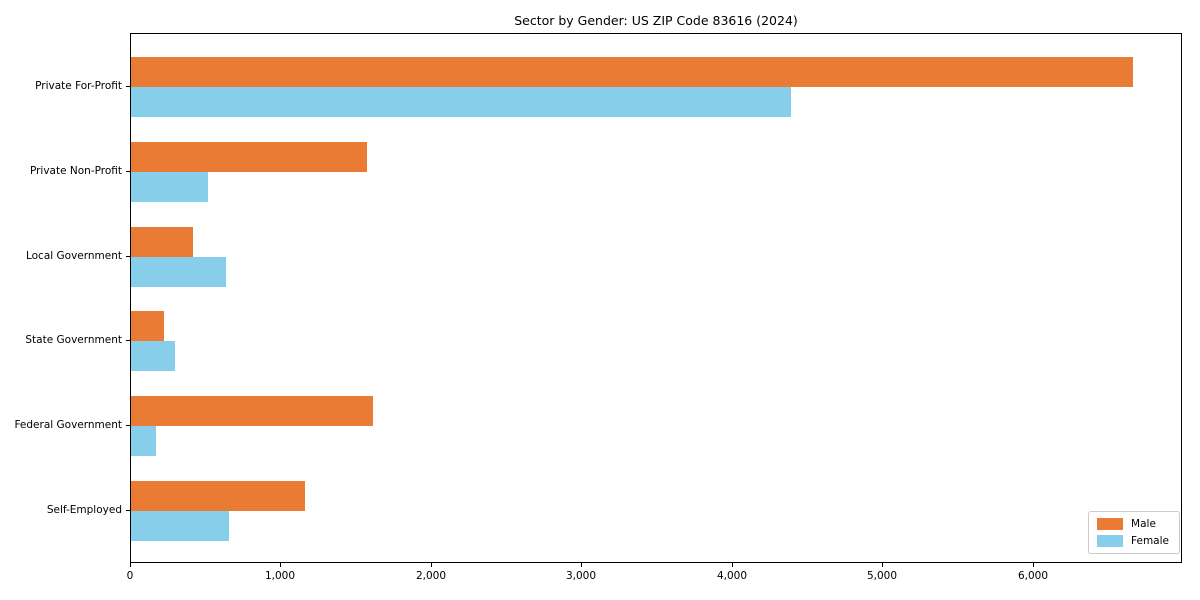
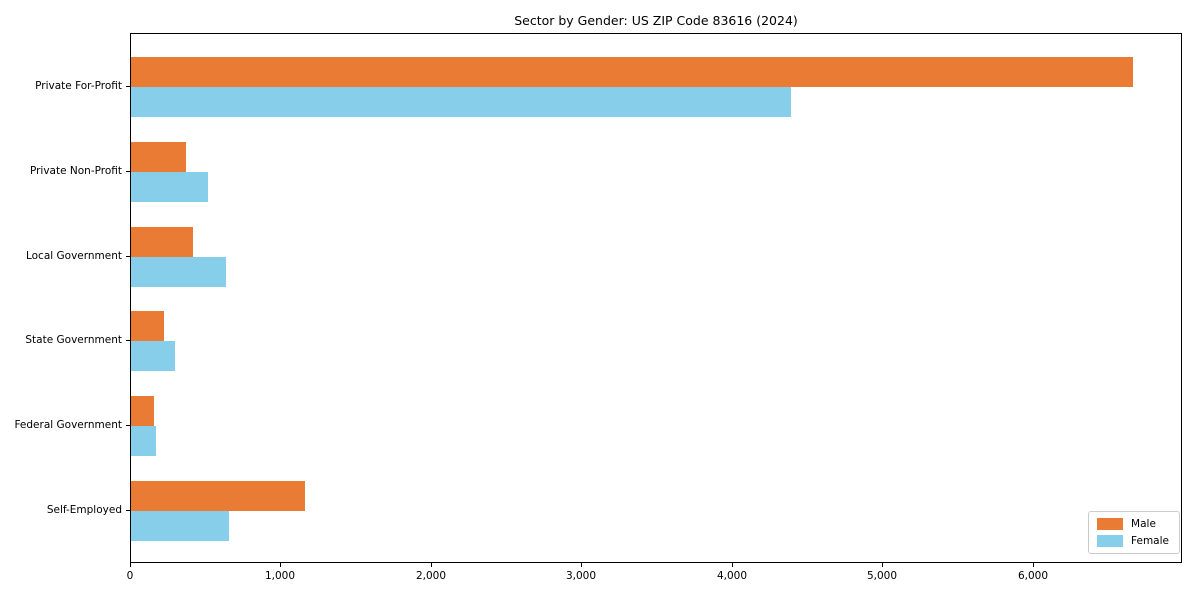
Male/Private Non-Profit: 1570 -> 360
Male/Federal Government: 1610 -> 160
